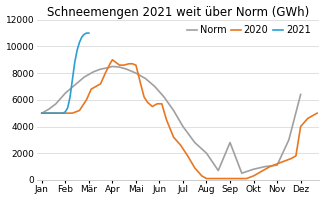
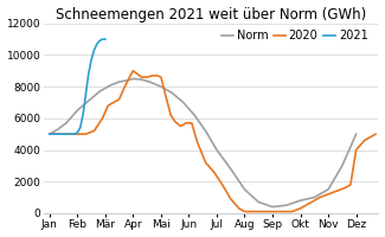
Norm/Aug: 2000 -> 1500
Norm/Sep: 2800 -> 400
Norm/Nov: 1100 -> 1500
Norm/Dez: 6400 -> 5000
